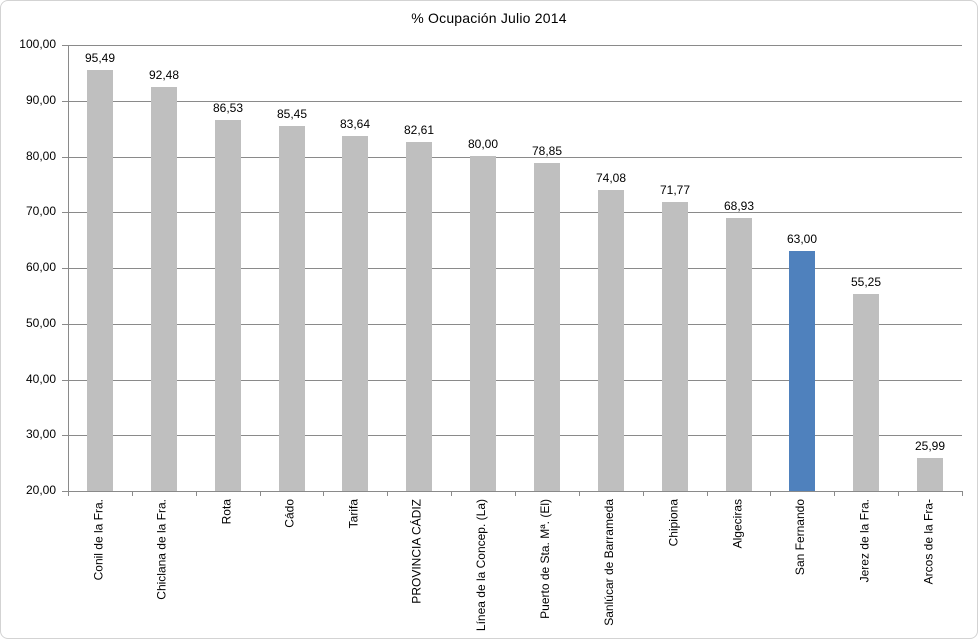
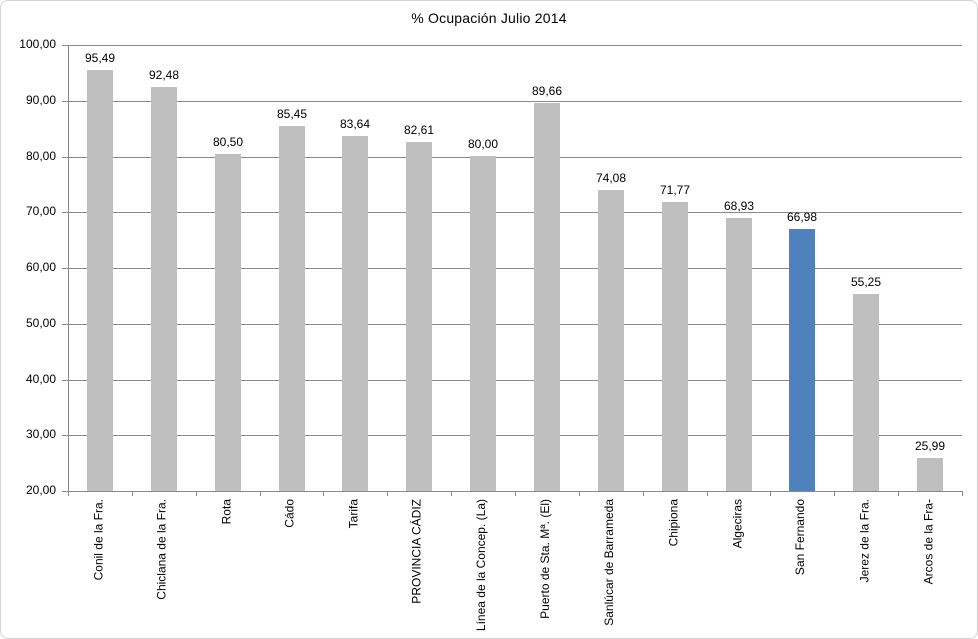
Rota: 86,53 -> 80,50
Puerto de Sta. Mª. (El): 78,85 -> 89,66
San Fernando: 63,00 -> 66,98
